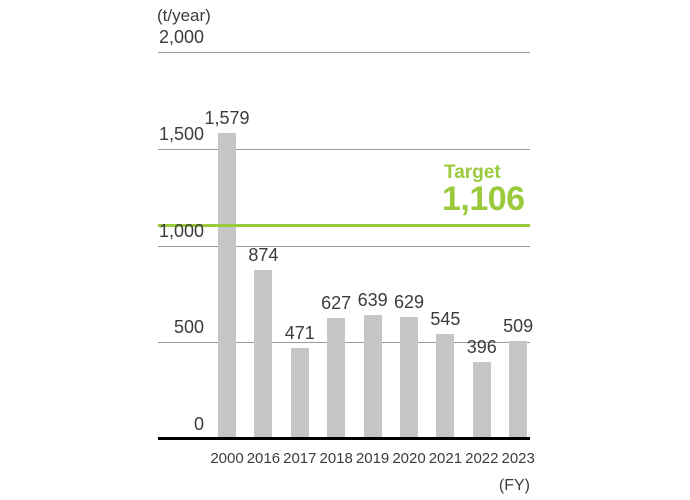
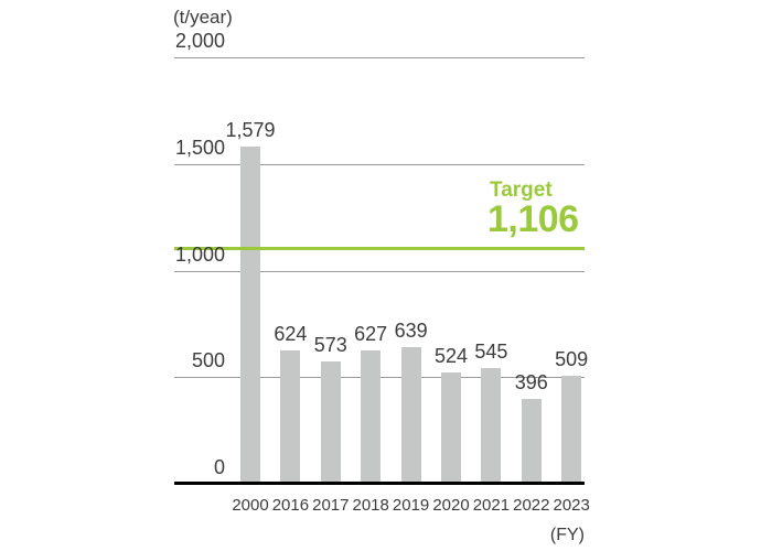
2016: 874 -> 624
2017: 471 -> 573
2020: 629 -> 524
